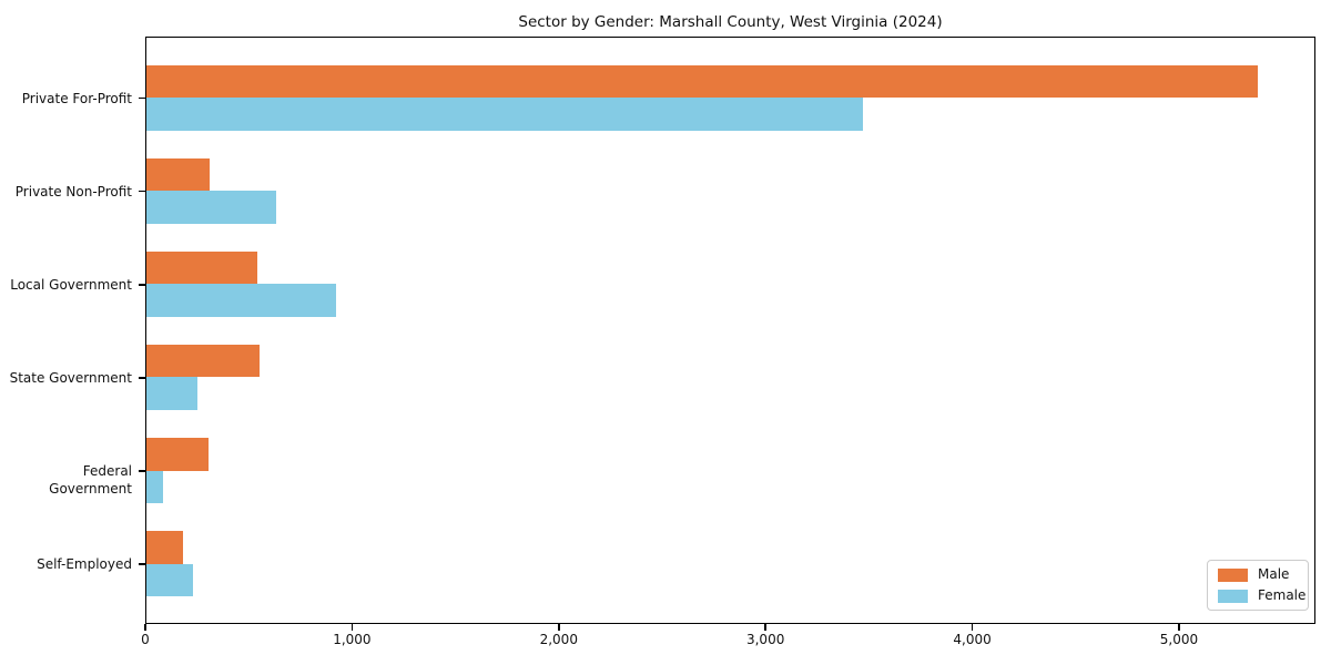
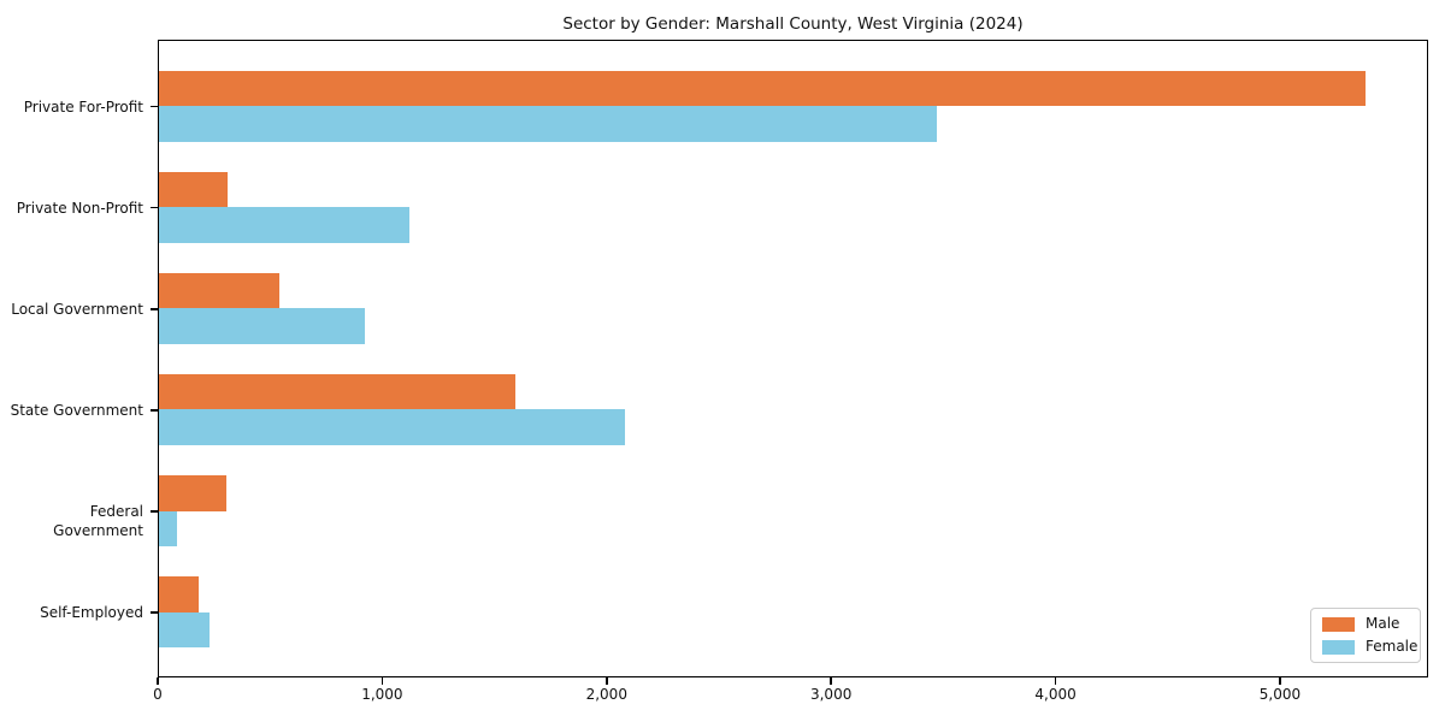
Female/Private Non-Profit: 630 -> 1120
Male/State Government: 550 -> 1590
Female/State Government: 240 -> 2080
